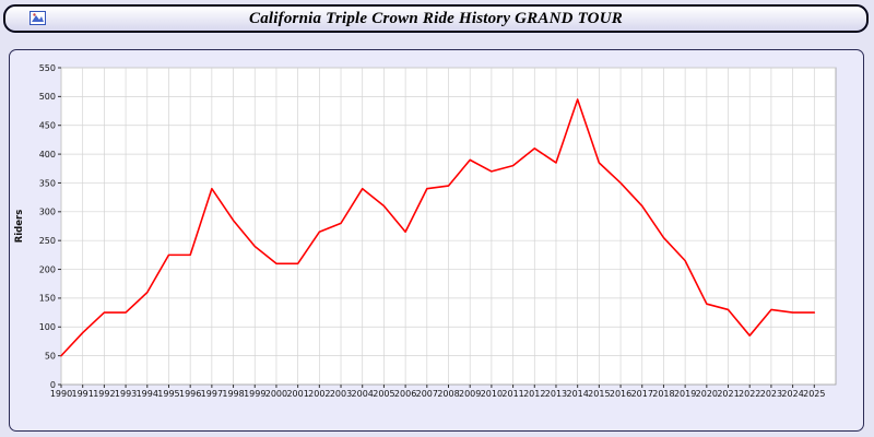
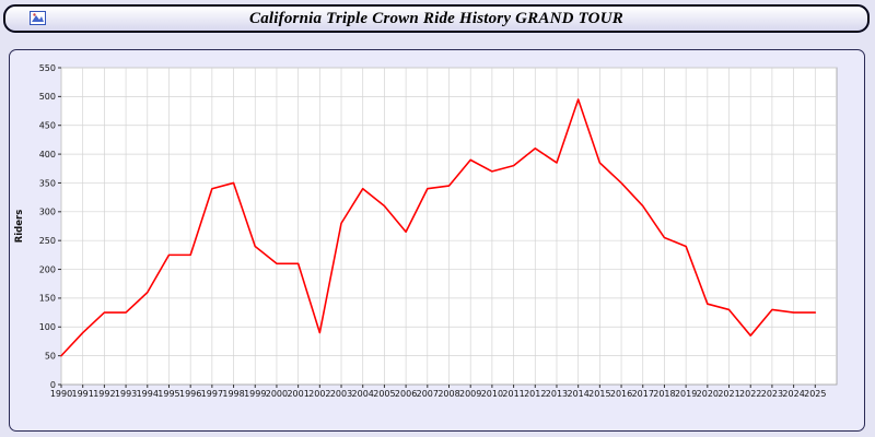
1998: 280 -> 350
2002: 260 -> 90
2019: 220 -> 240
